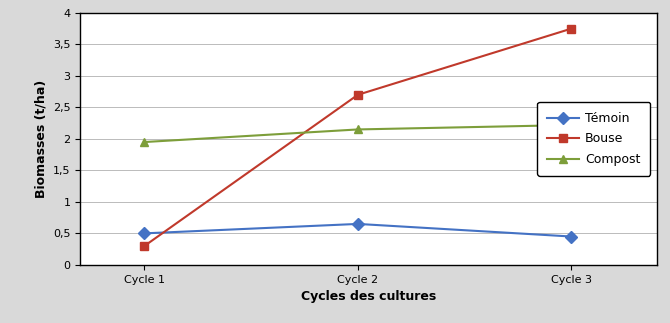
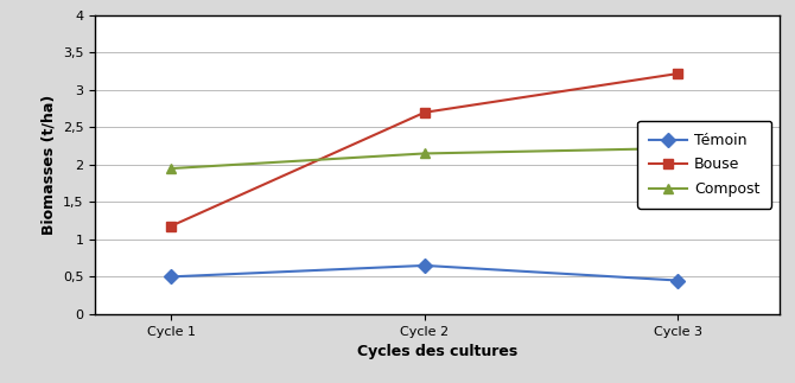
Bouse/Cycle 1: 0,30 -> 1,18
Bouse/Cycle 3: 3,75 -> 3,22
